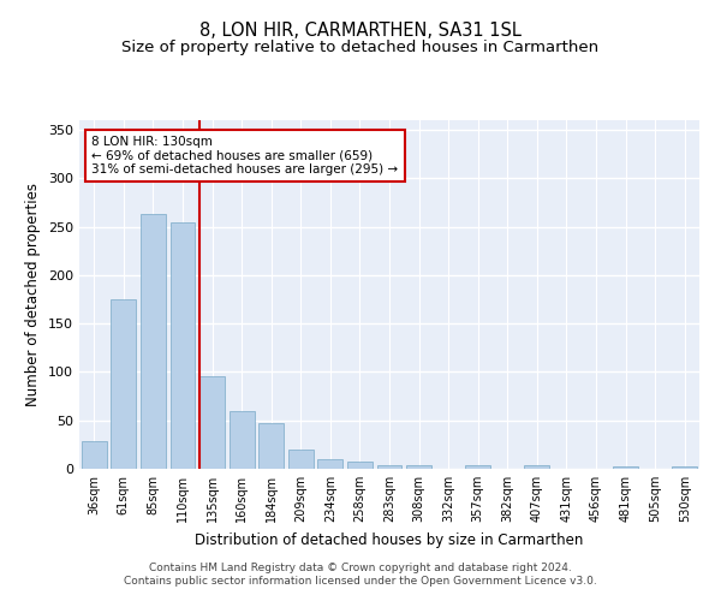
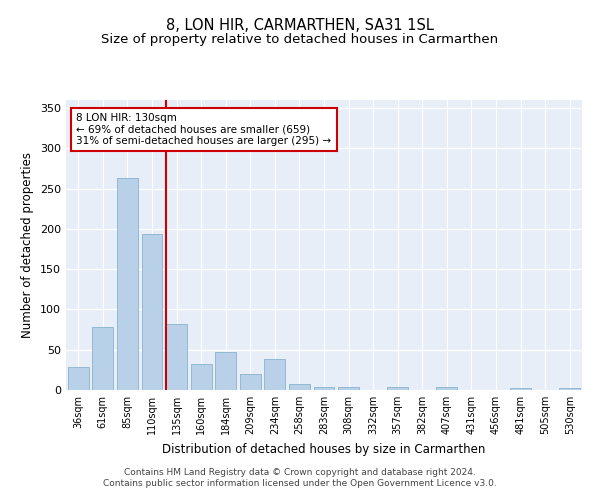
61sqm: 175 -> 78
110sqm: 255 -> 194
135sqm: 95 -> 82
160sqm: 60 -> 32
234sqm: 10 -> 38
